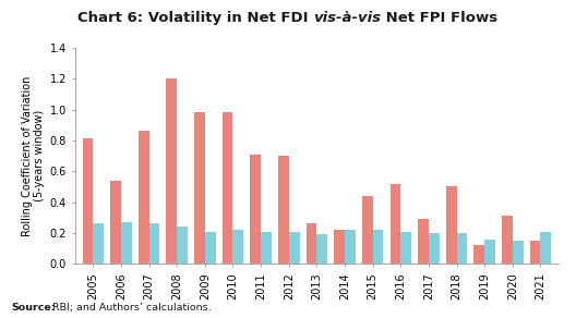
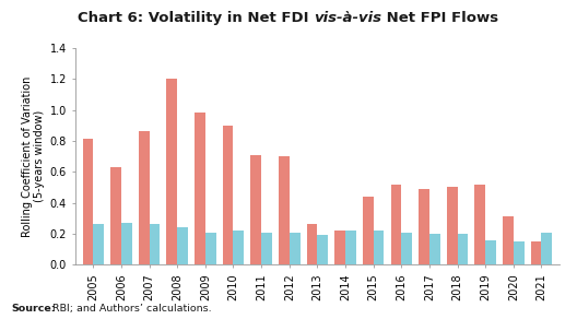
Net FPI Flows/2006: 0.54 -> 0.63
Net FPI Flows/2010: 0.98 -> 0.90
Net FPI Flows/2017: 0.29 -> 0.49
Net FPI Flows/2019: 0.12 -> 0.52
